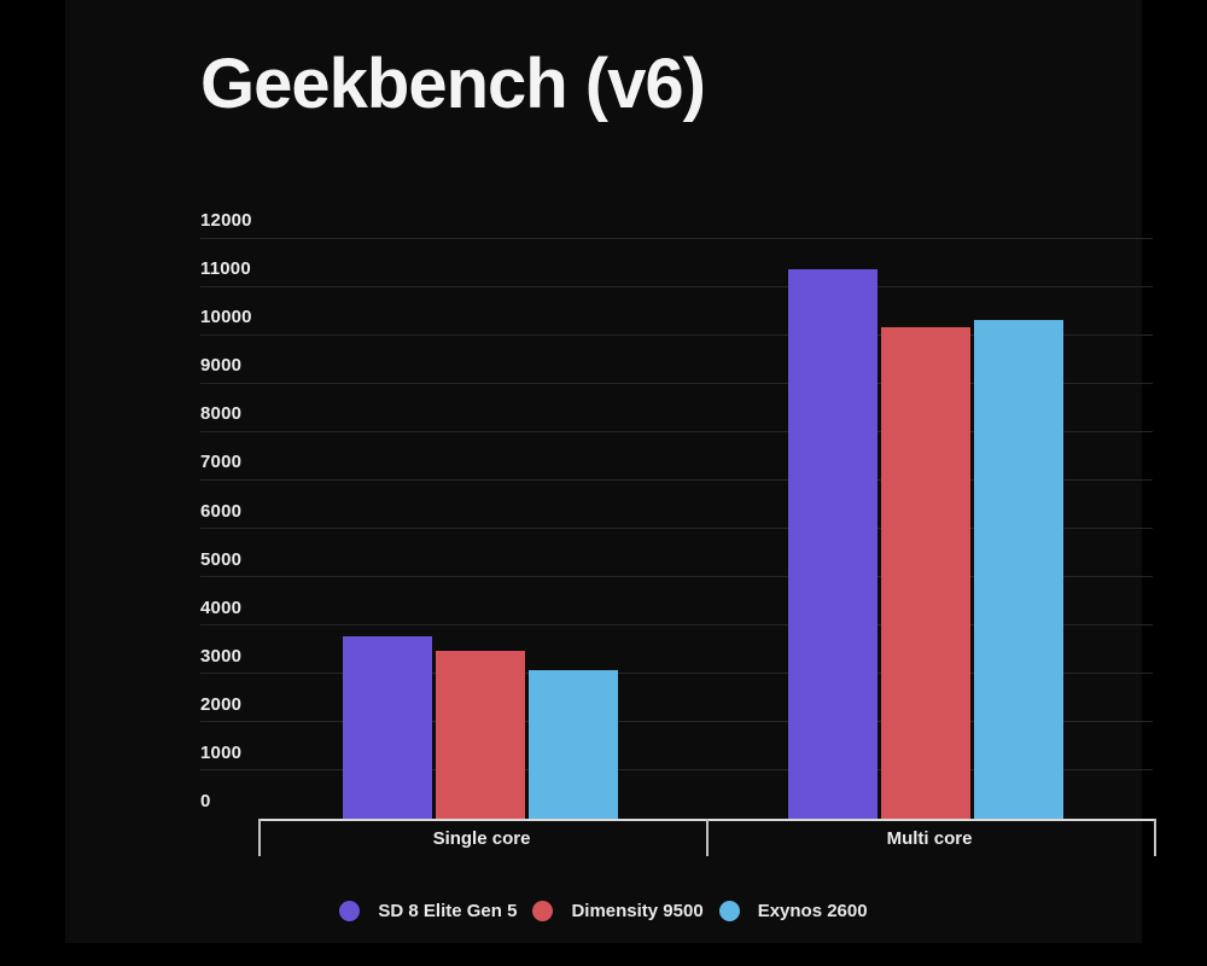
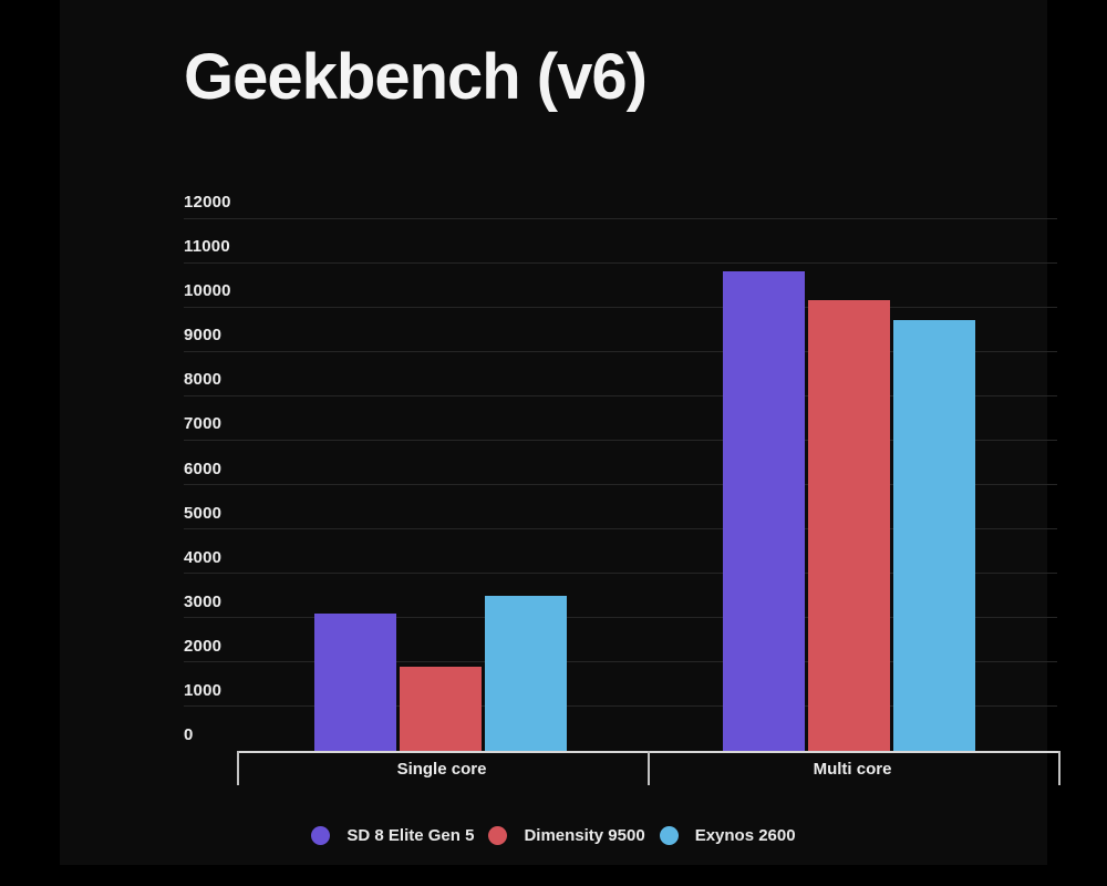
SD 8 Elite Gen 5/Single core: 3800 -> 3100
Dimensity 9500/Single core: 3500 -> 1900
Exynos 2600/Single core: 3100 -> 3500
SD 8 Elite Gen 5/Multi core: 11400 -> 10800
Exynos 2600/Multi core: 10300 -> 9700
